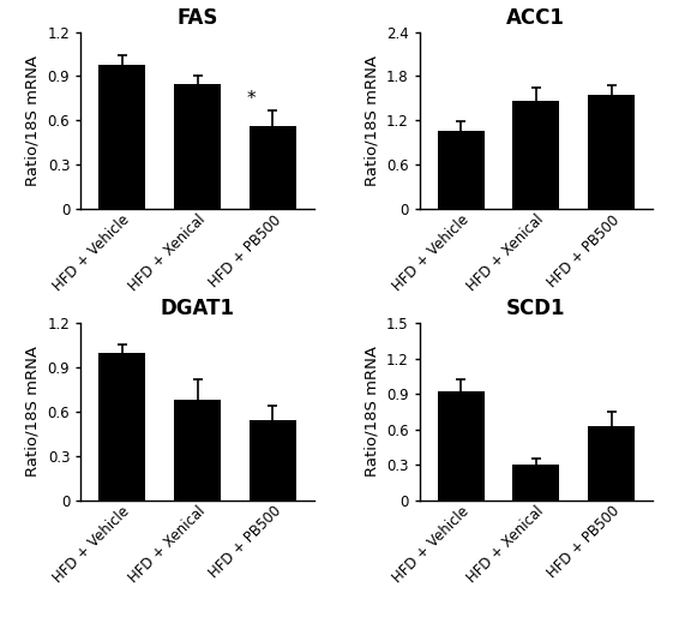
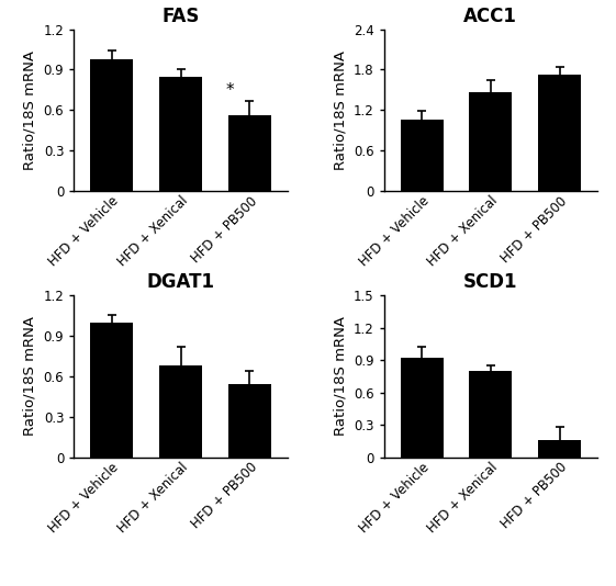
ACC1/HFD + PB500: 1.55 -> 1.72
SCD1/HFD + Xenical: 0.30 -> 0.80
SCD1/HFD + PB500: 0.63 -> 0.16
